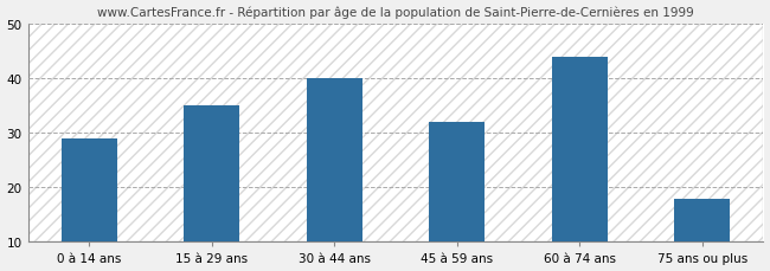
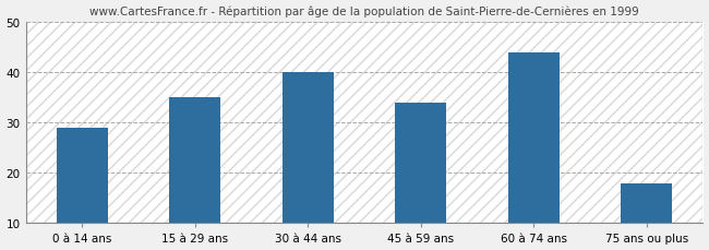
45 à 59 ans: 32 -> 34
